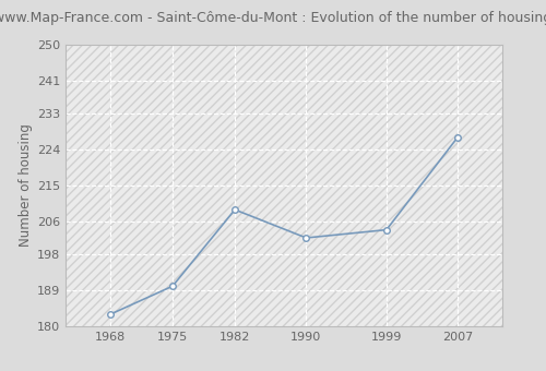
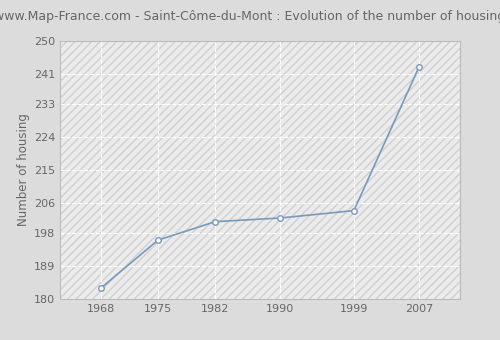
1975: 190 -> 196
1982: 209 -> 201
2007: 227 -> 243
